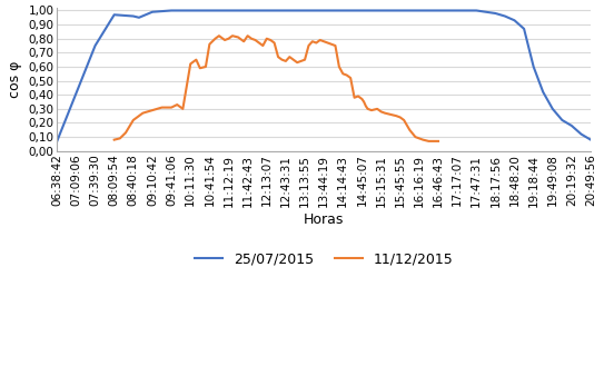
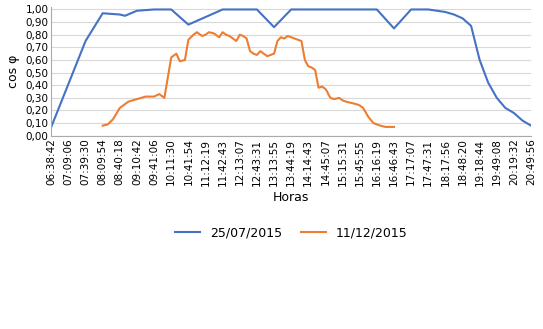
25/07/2015/10:41:54: 1,00 -> 0,88
25/07/2015/11:12:19: 1,00 -> 0,94
25/07/2015/13:13:55: 1,00 -> 0,86
25/07/2015/16:46:43: 1,00 -> 0,85
